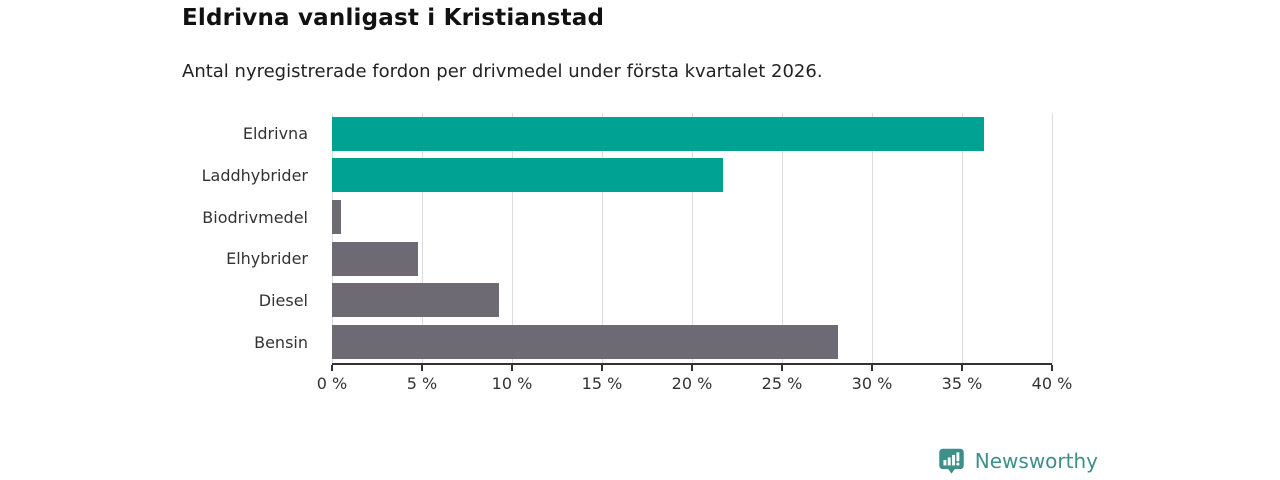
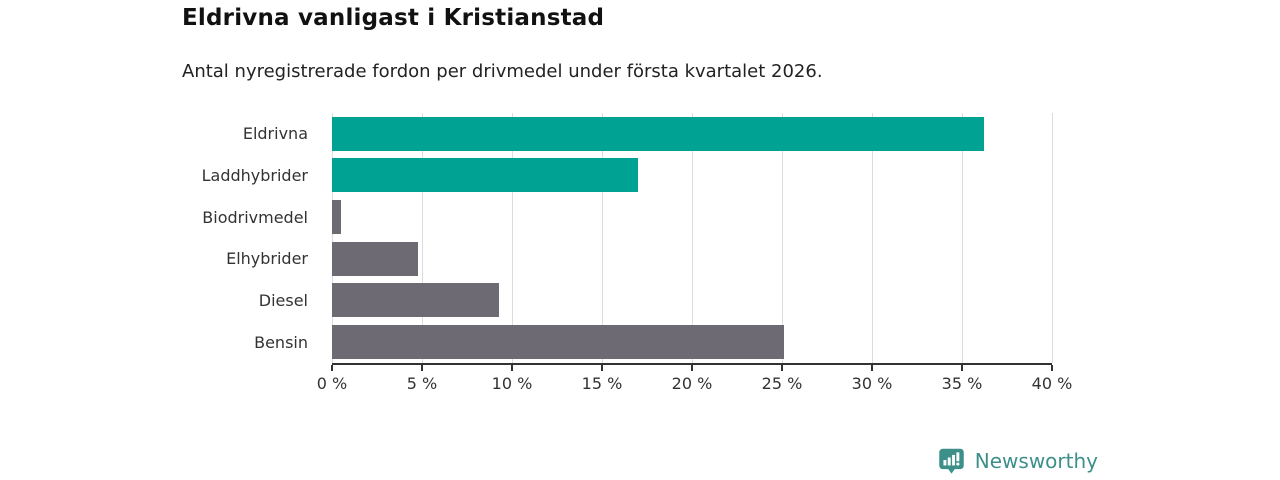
Laddhybrider: 21.7% -> 17.0%
Bensin: 28.1% -> 25.1%
